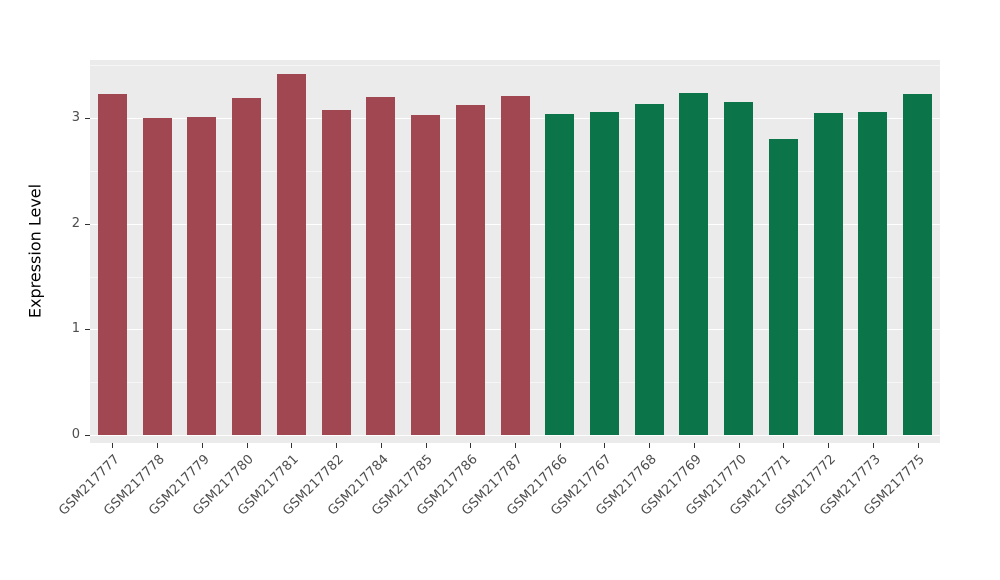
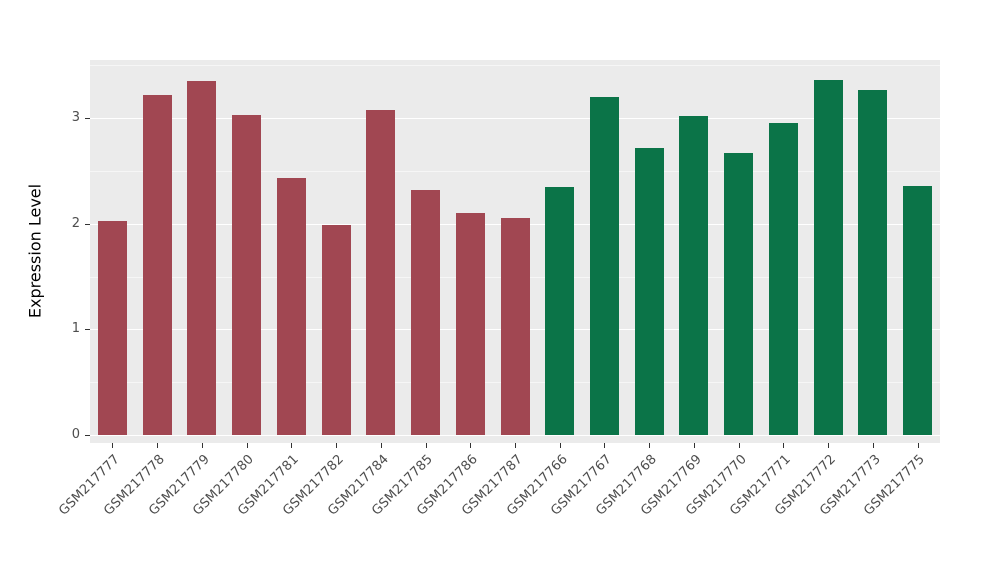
GSM217777: 3.23 -> 2.03
GSM217778: 3.00 -> 3.22
GSM217779: 3.01 -> 3.35
GSM217780: 3.19 -> 3.03
GSM217781: 3.42 -> 2.43
GSM217782: 3.08 -> 1.99
GSM217784: 3.20 -> 3.08
GSM217785: 3.03 -> 2.32
GSM217786: 3.12 -> 2.10
GSM217787: 3.21 -> 2.05
GSM217766: 3.04 -> 2.35
GSM217767: 3.06 -> 3.20
GSM217768: 3.13 -> 2.72
GSM217769: 3.24 -> 3.02
GSM217770: 3.15 -> 2.67
GSM217771: 2.80 -> 2.95
GSM217772: 3.05 -> 3.36
GSM217773: 3.06 -> 3.27
GSM217775: 3.23 -> 2.36
